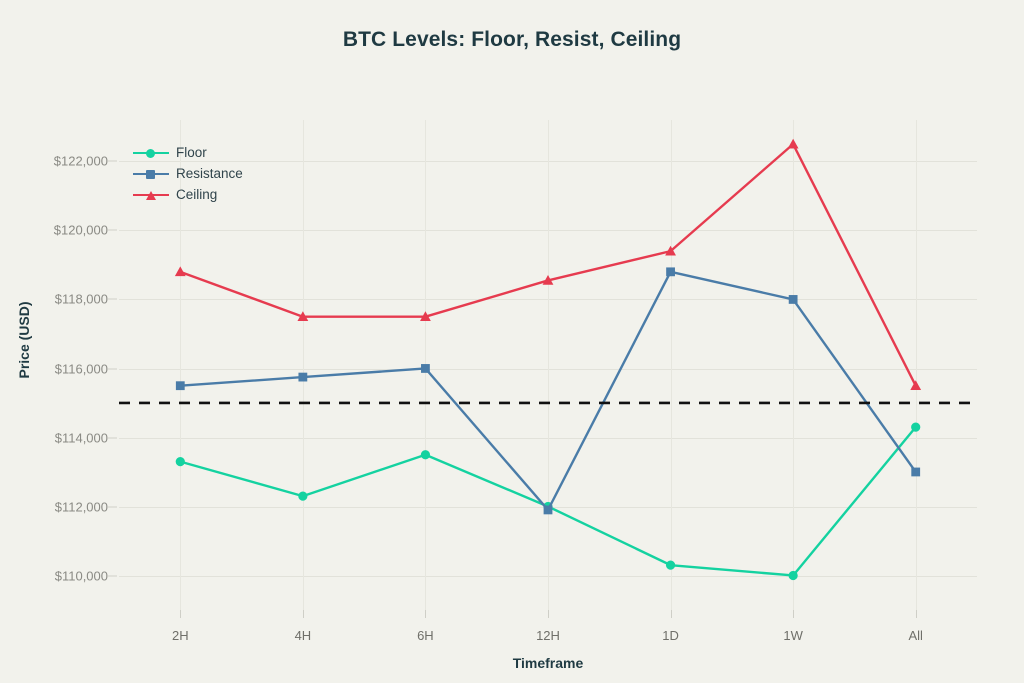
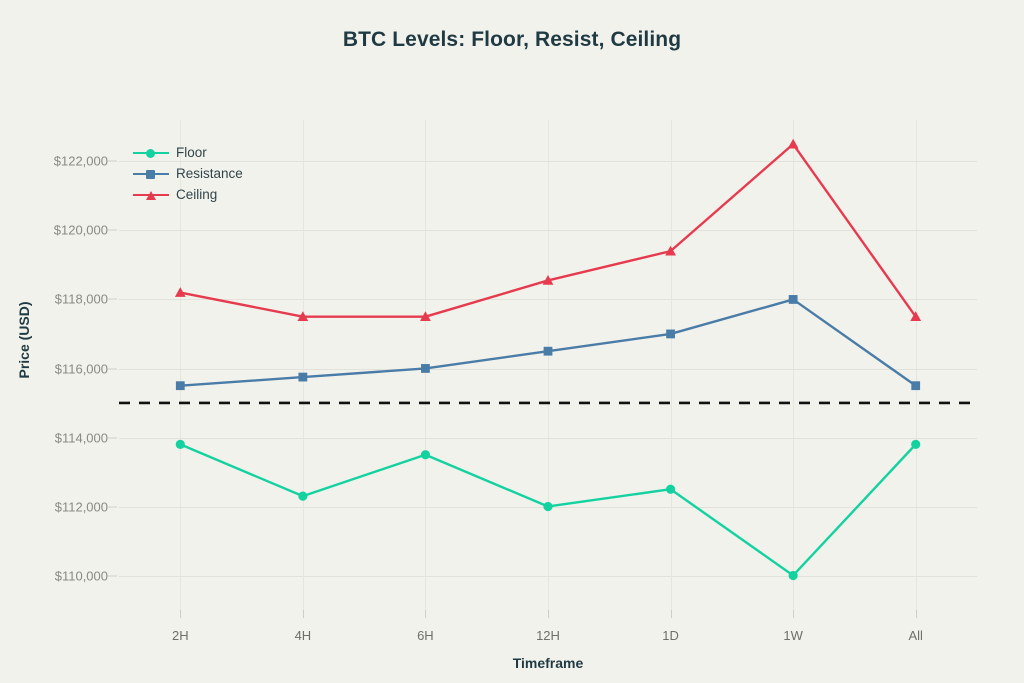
Floor/2H: $113300 -> $113800
Ceiling/2H: $118800 -> $118200
Resistance/12H: $111900 -> $116500
Floor/1D: $110300 -> $112500
Resistance/1D: $118800 -> $117000
Floor/All: $114300 -> $113800
Resistance/All: $113000 -> $115500
Ceiling/All: $115500 -> $117500
